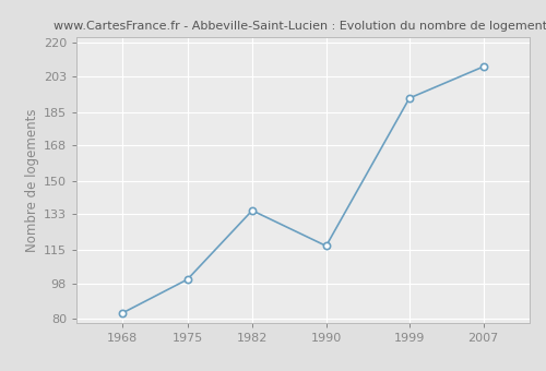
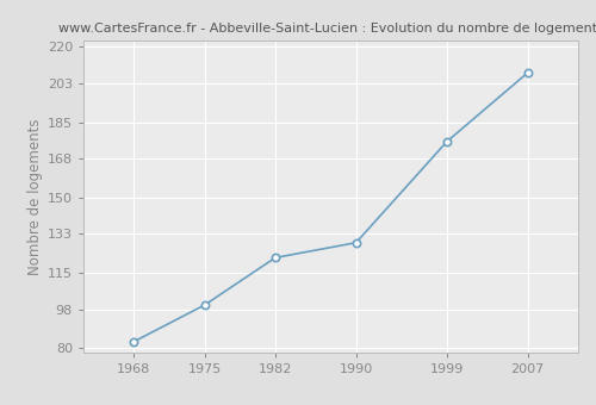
1982: 135 -> 122
1990: 117 -> 129
1999: 192 -> 176
